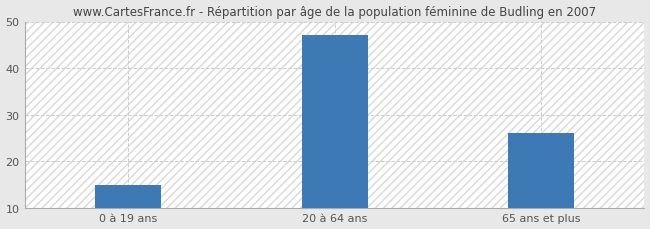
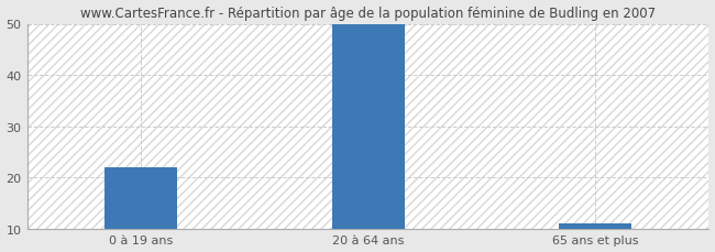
0 à 19 ans: 15 -> 22
20 à 64 ans: 47 -> 50
65 ans et plus: 26 -> 11
